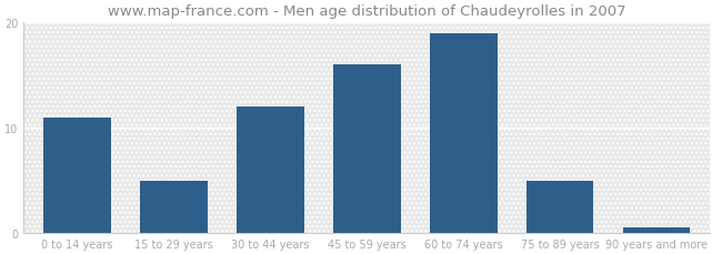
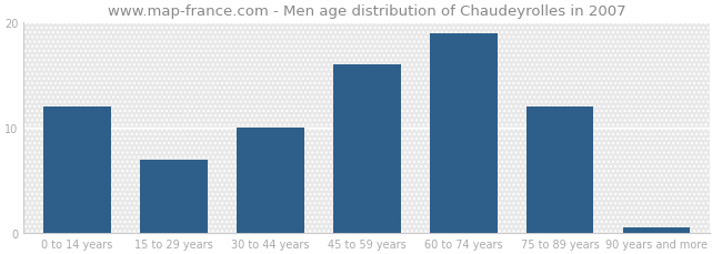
0 to 14 years: 11.0 -> 12.0
15 to 29 years: 5.0 -> 7.0
30 to 44 years: 12.0 -> 10.0
75 to 89 years: 5.0 -> 12.0
